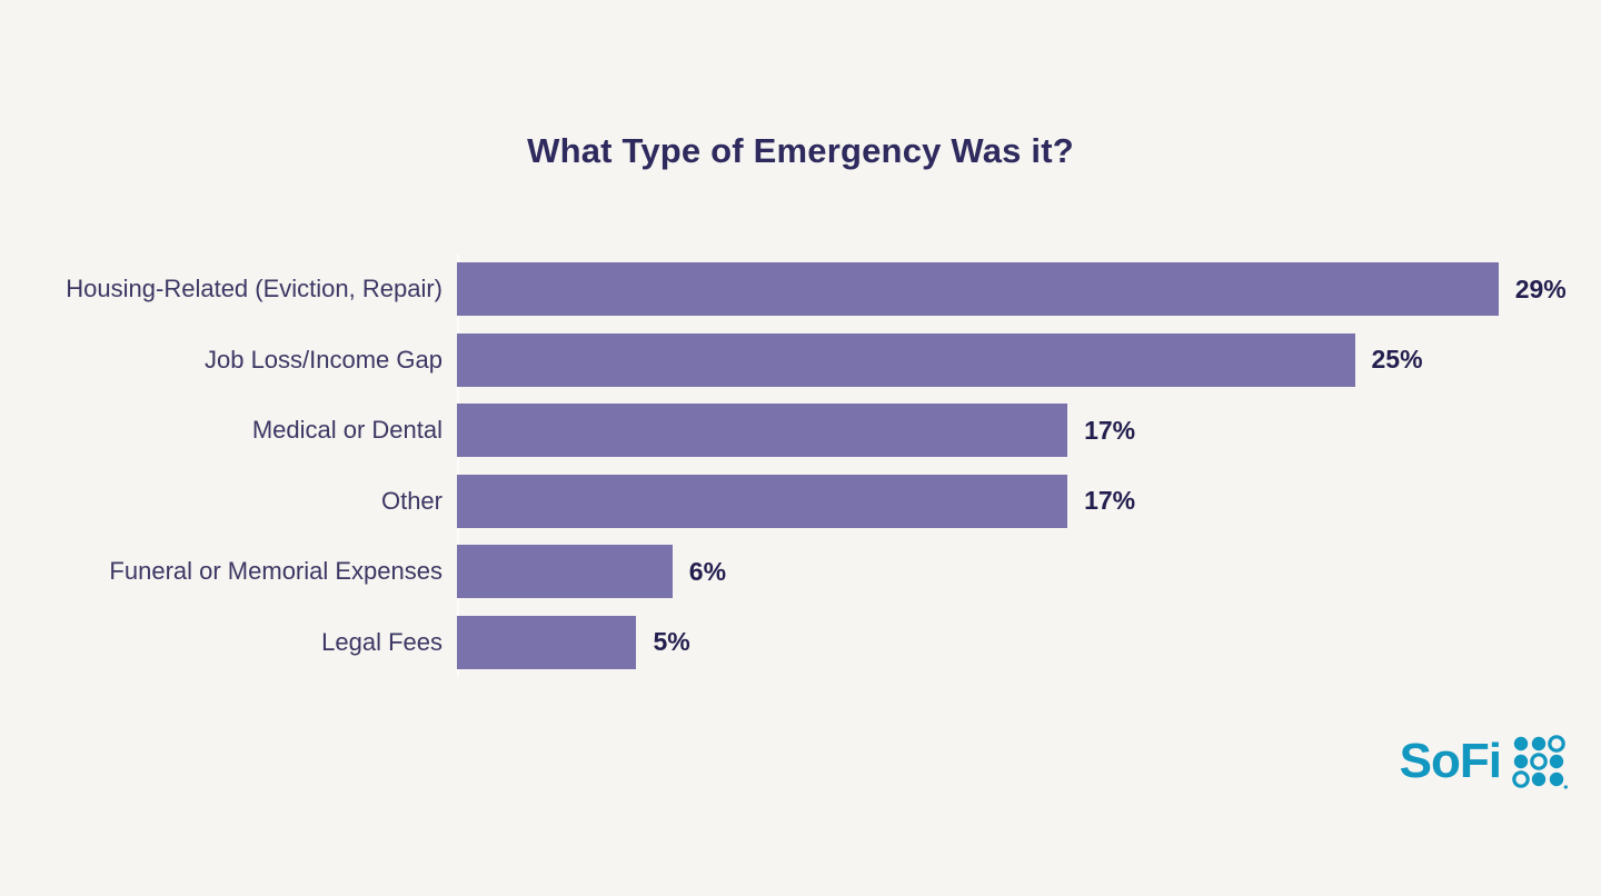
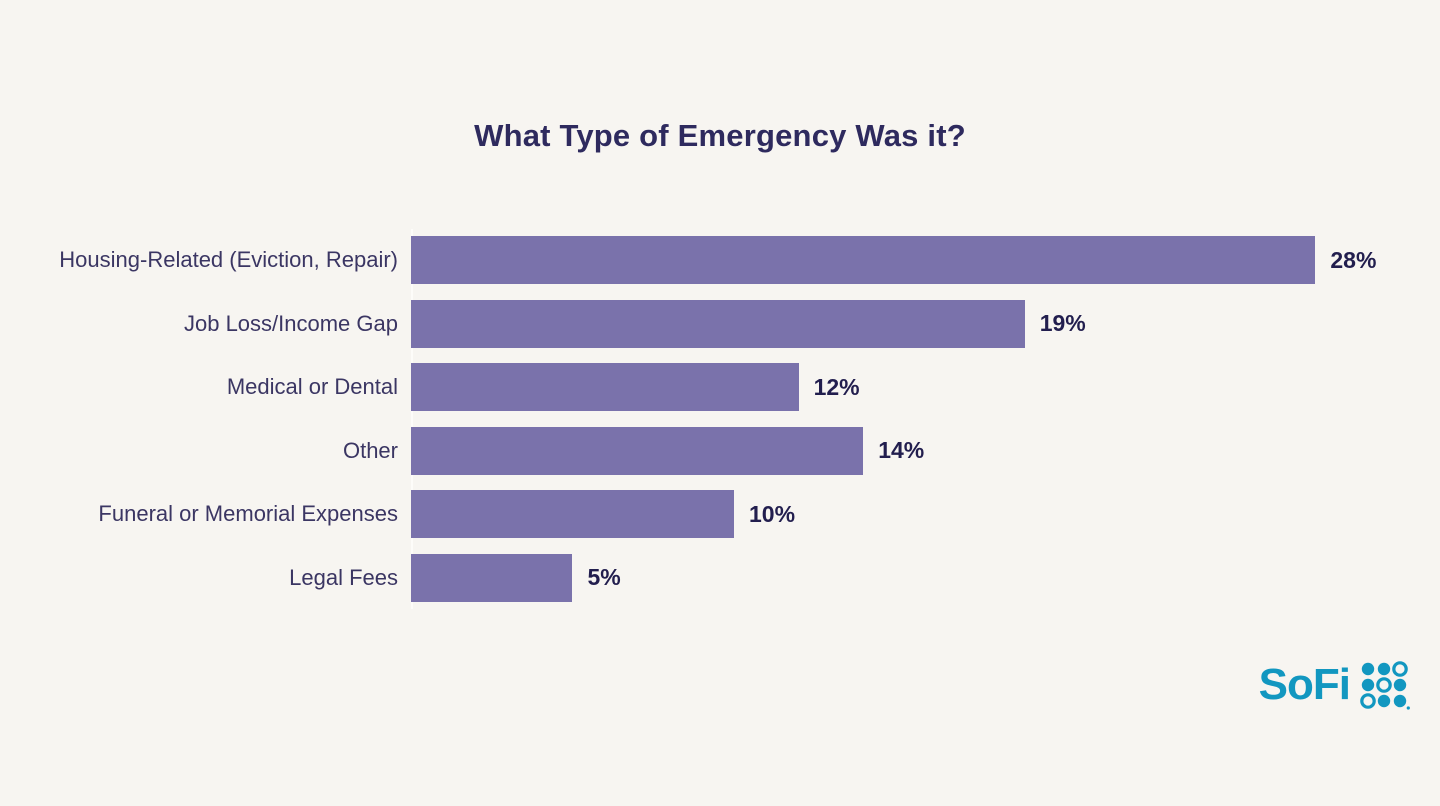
Housing-Related (Eviction, Repair): 29% -> 28%
Job Loss/Income Gap: 25% -> 19%
Medical or Dental: 17% -> 12%
Other: 17% -> 14%
Funeral or Memorial Expenses: 6% -> 10%
